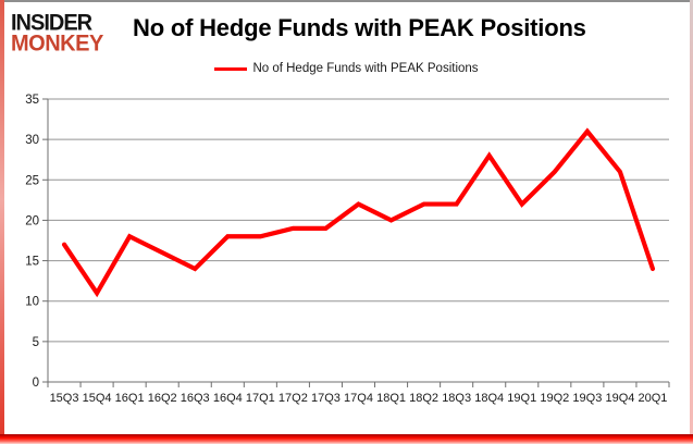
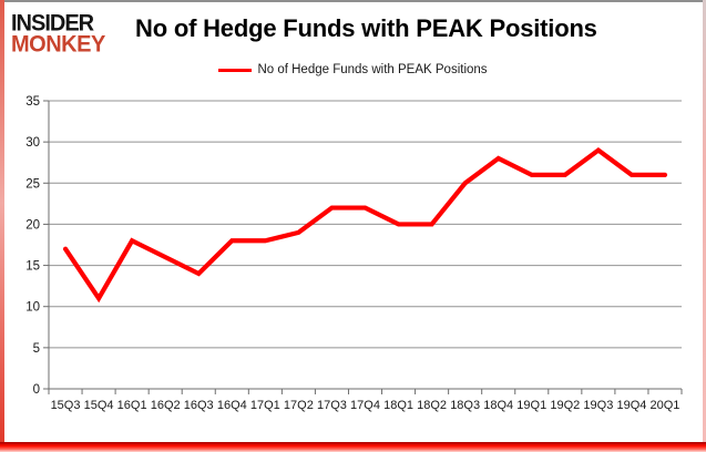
17Q3: 19 -> 22
18Q2: 22 -> 20
18Q3: 22 -> 25
19Q1: 22 -> 26
19Q3: 31 -> 29
20Q1: 14 -> 26
